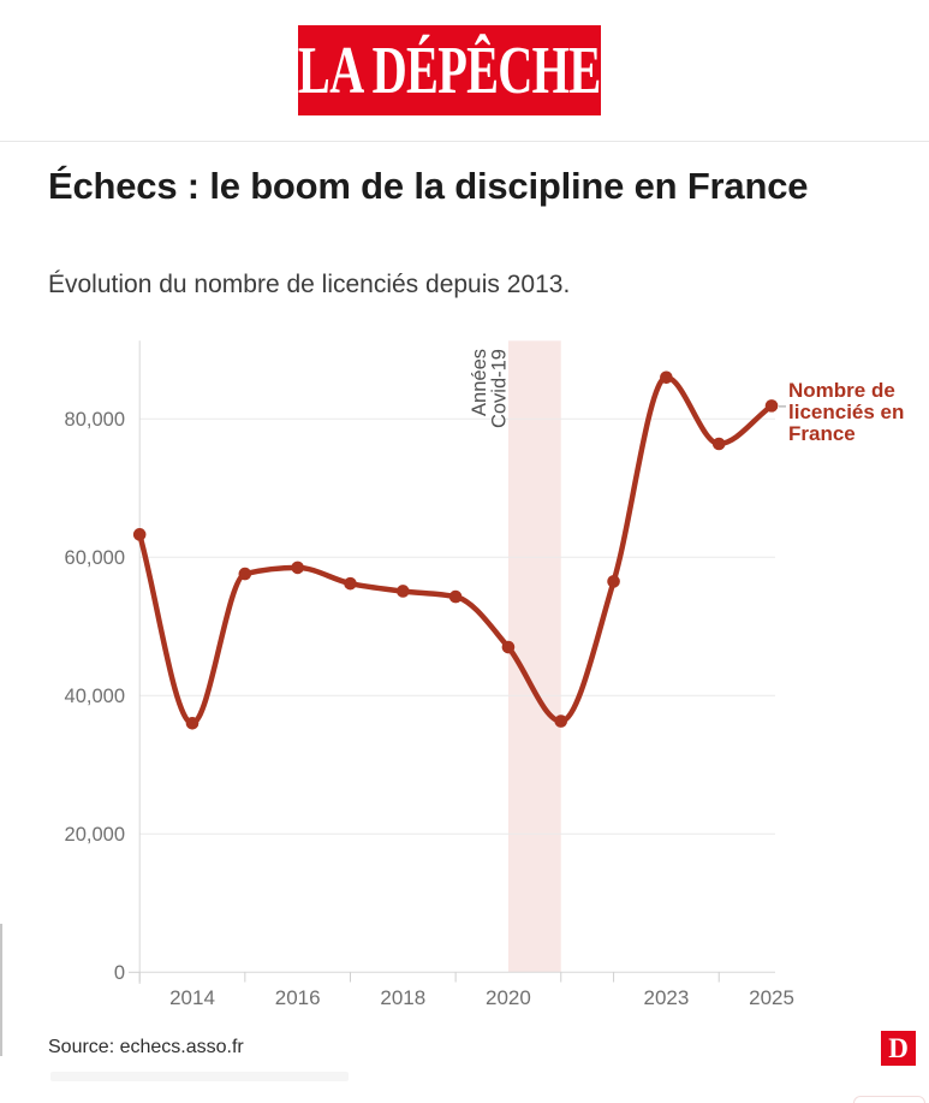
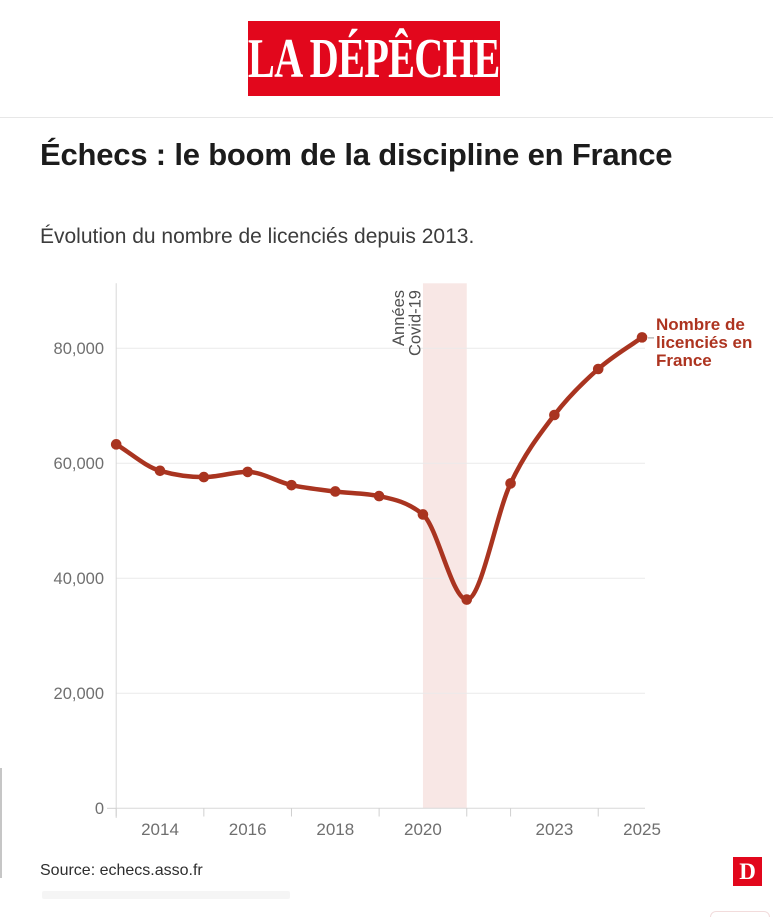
2014: 36000 -> 59000
2020: 47000 -> 51000
2023: 86000 -> 68000
